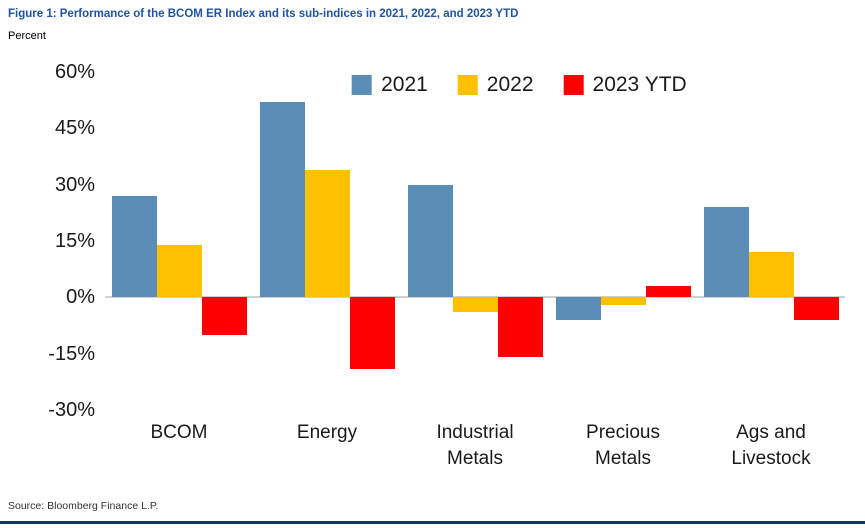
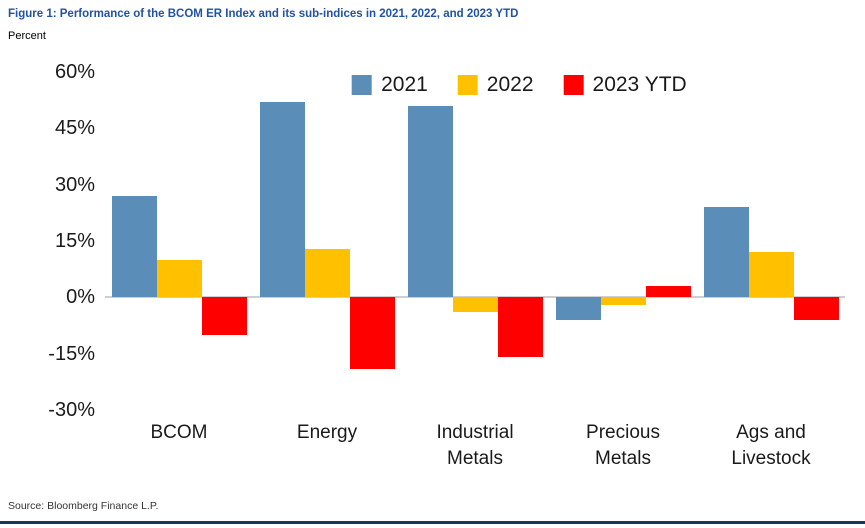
2022/BCOM: 14% -> 10%
2022/Energy: 34% -> 13%
2021/Industrial Metals: 30% -> 51%
